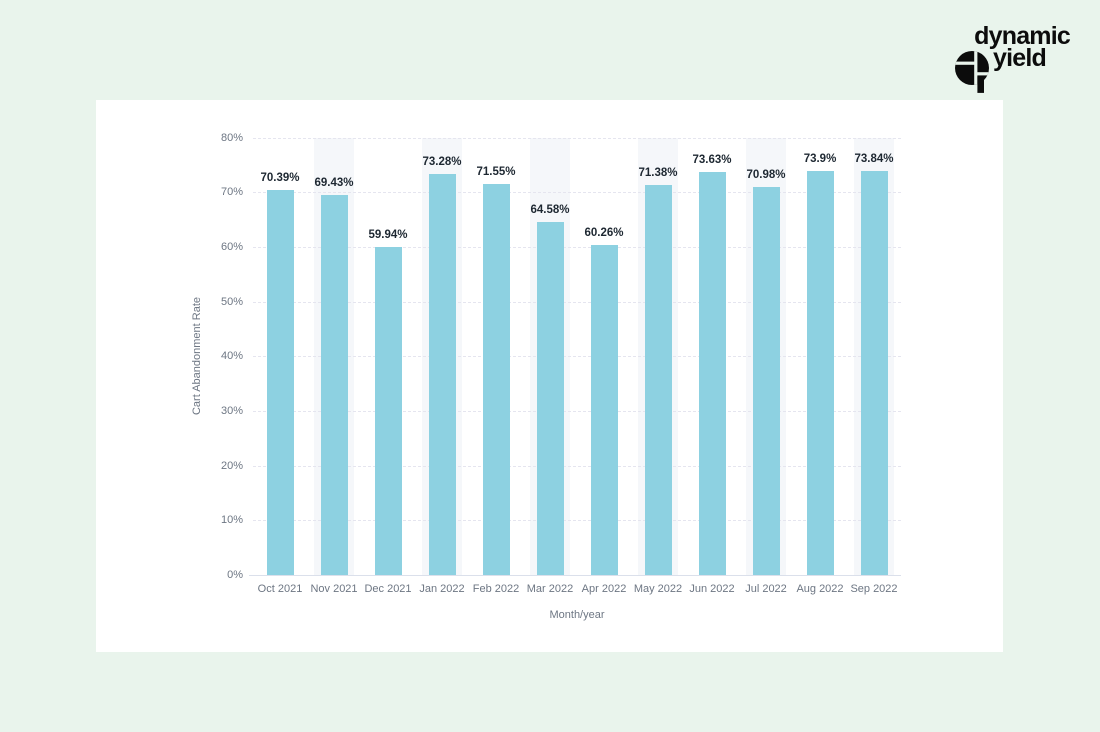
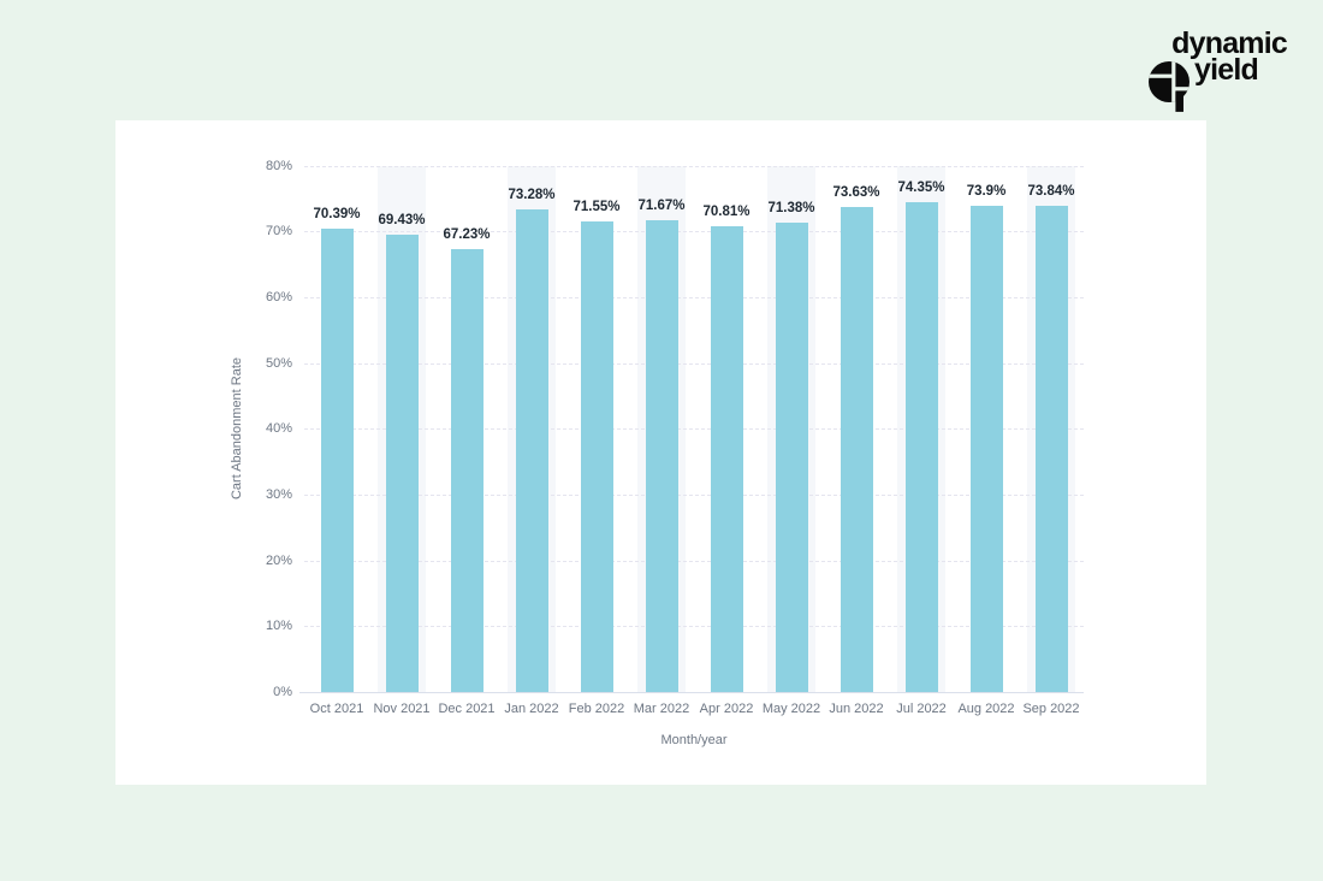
Dec 2021: 59.94% -> 67.23%
Mar 2022: 64.58% -> 71.67%
Apr 2022: 60.26% -> 70.81%
Jul 2022: 70.98% -> 74.35%
